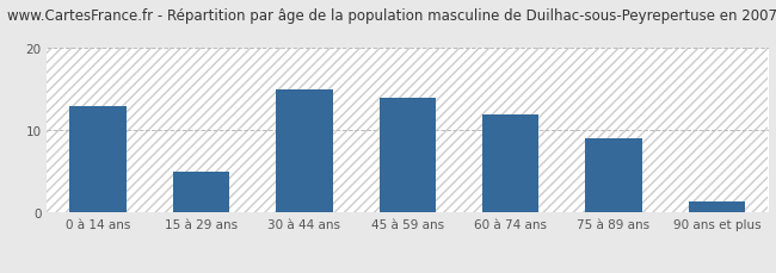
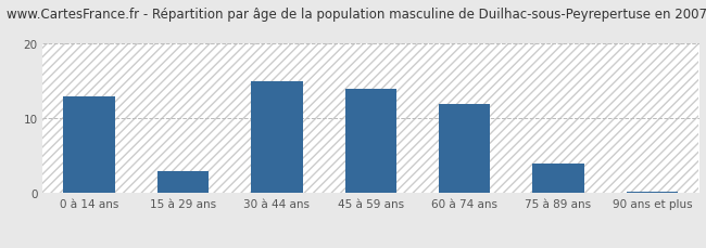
15 à 29 ans: 5.0 -> 3.0
75 à 89 ans: 9.0 -> 4.0
90 ans et plus: 1.4 -> 0.2
